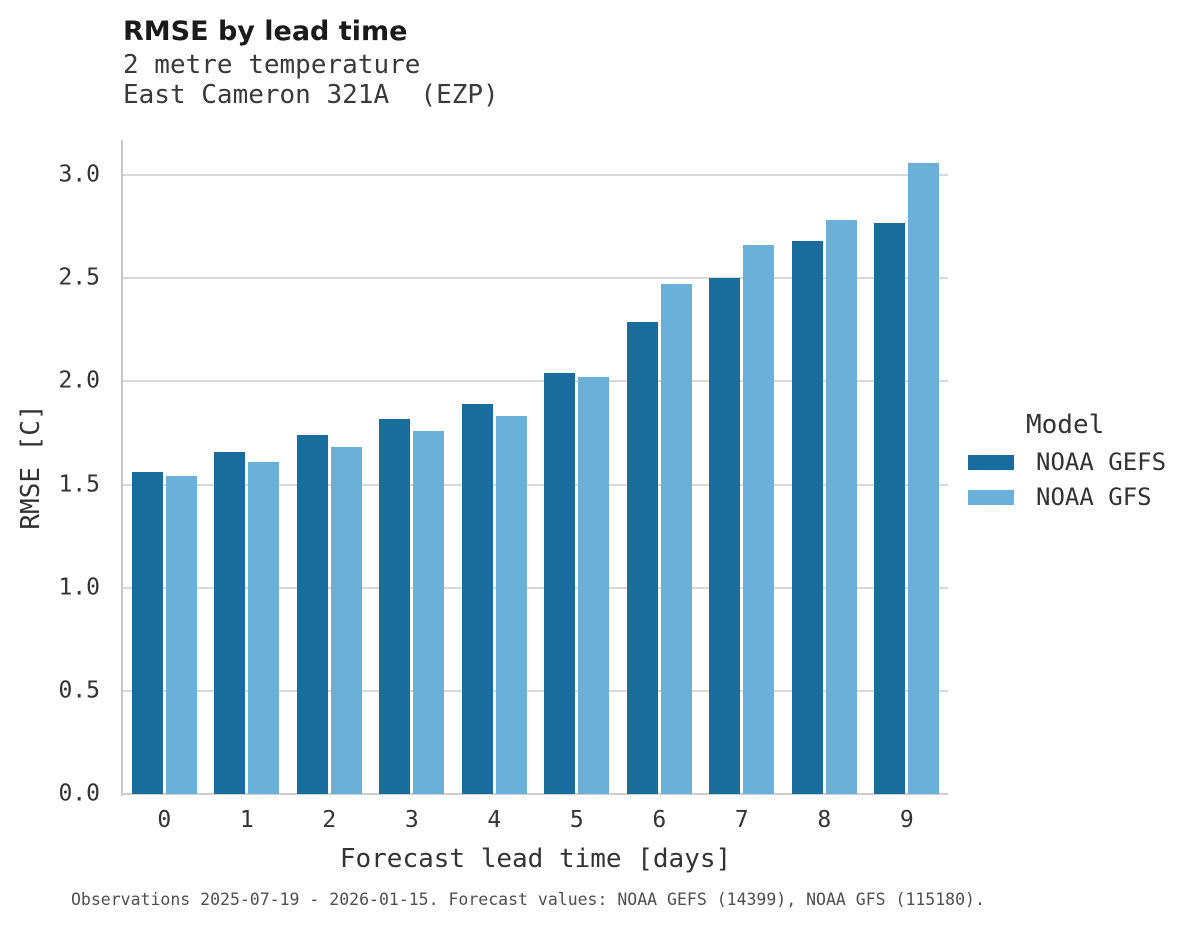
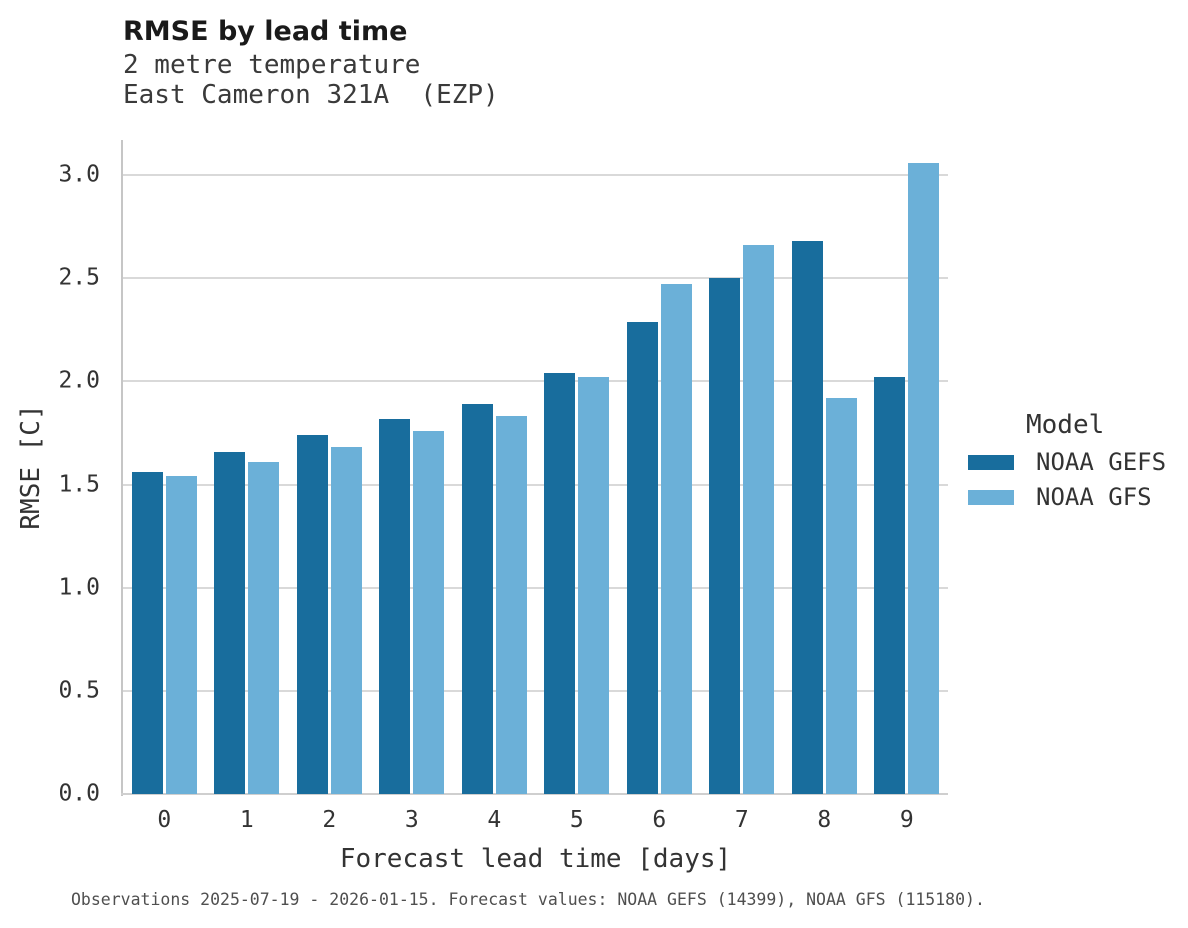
NOAA GFS/8: 2.78 -> 1.92
NOAA GEFS/9: 2.77 -> 2.02
